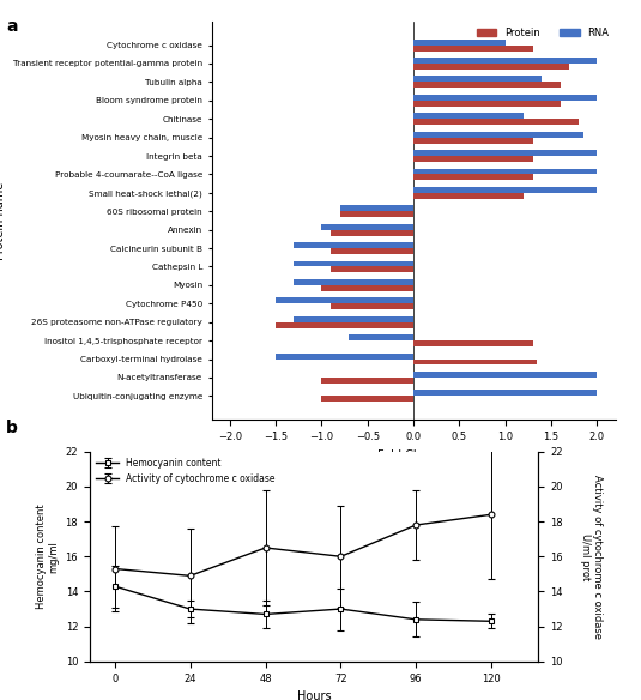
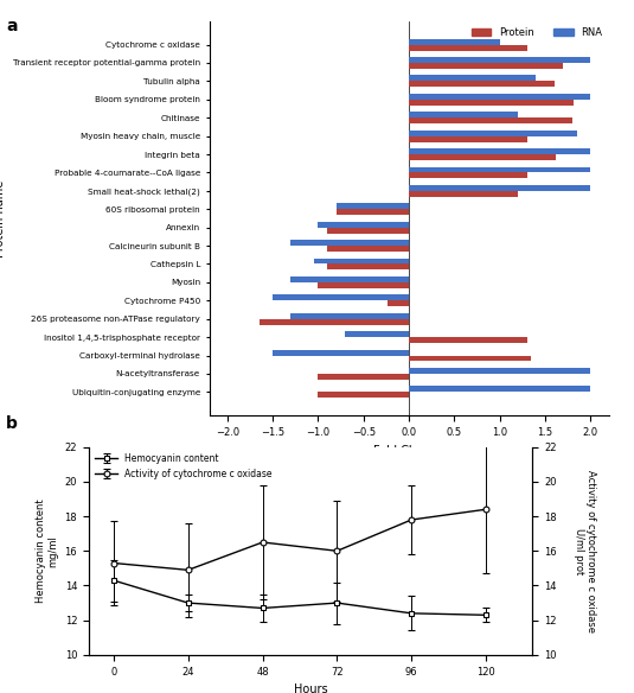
Protein/Bloom syndrome protein: 1.60 -> 1.82
Protein/Integrin beta: 1.30 -> 1.62
RNA/Cathepsin L: -1.30 -> -1.04
Protein/Cytochrome P450: -0.90 -> -0.24
Protein/26S proteasome non-ATPase regulatory: -1.50 -> -1.64
